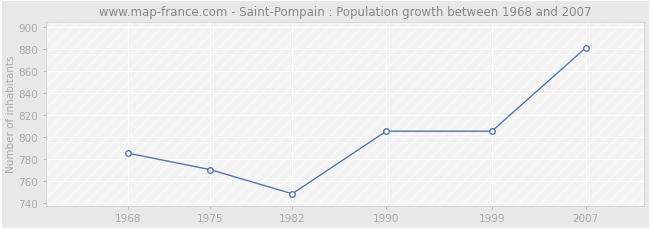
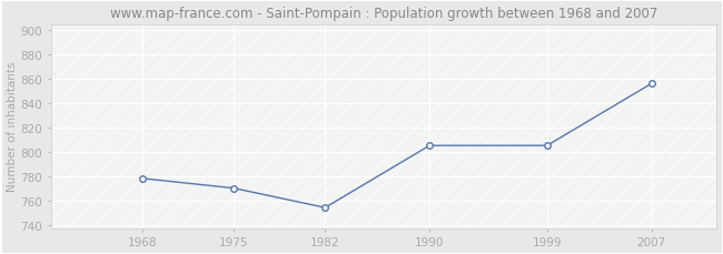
1968: 785 -> 778
1982: 748 -> 754
2007: 881 -> 856
